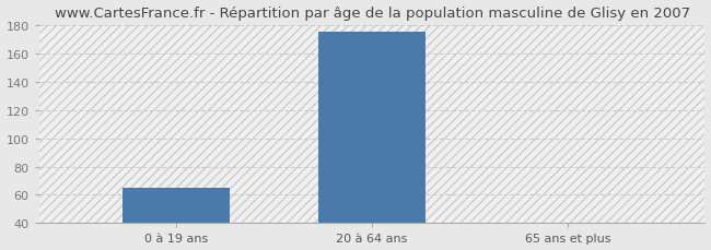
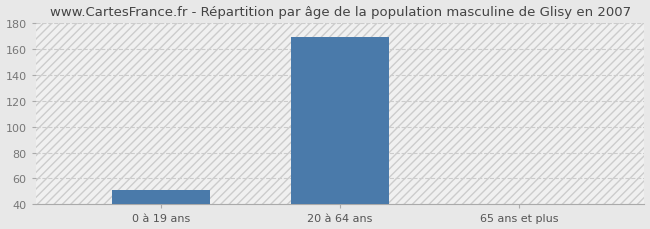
0 à 19 ans: 65 -> 51
20 à 64 ans: 175 -> 169
